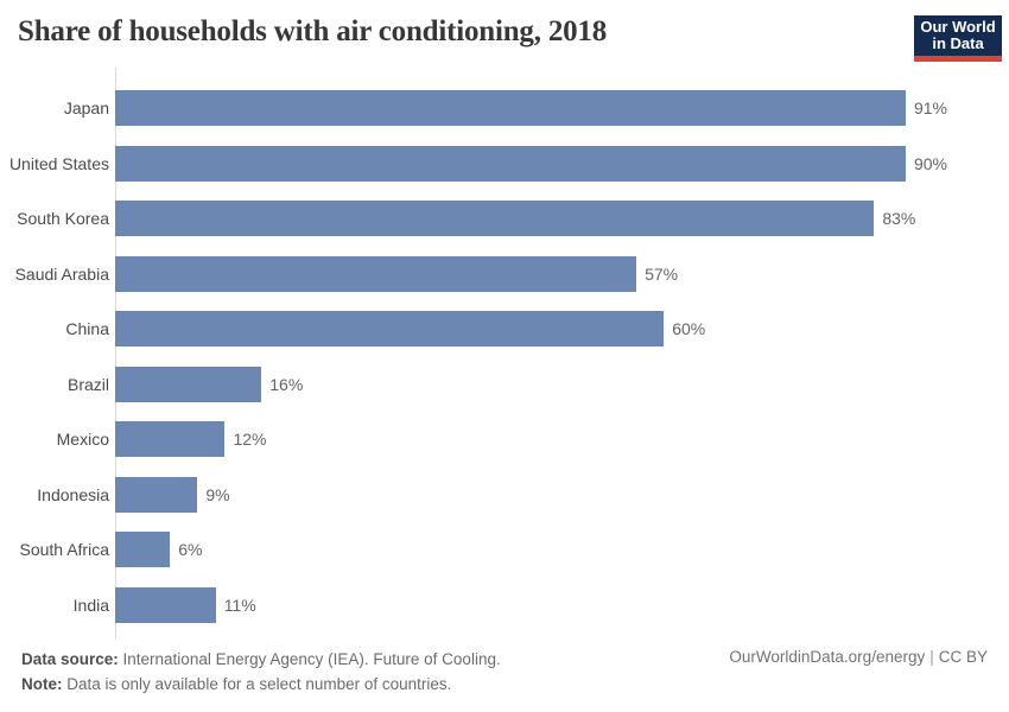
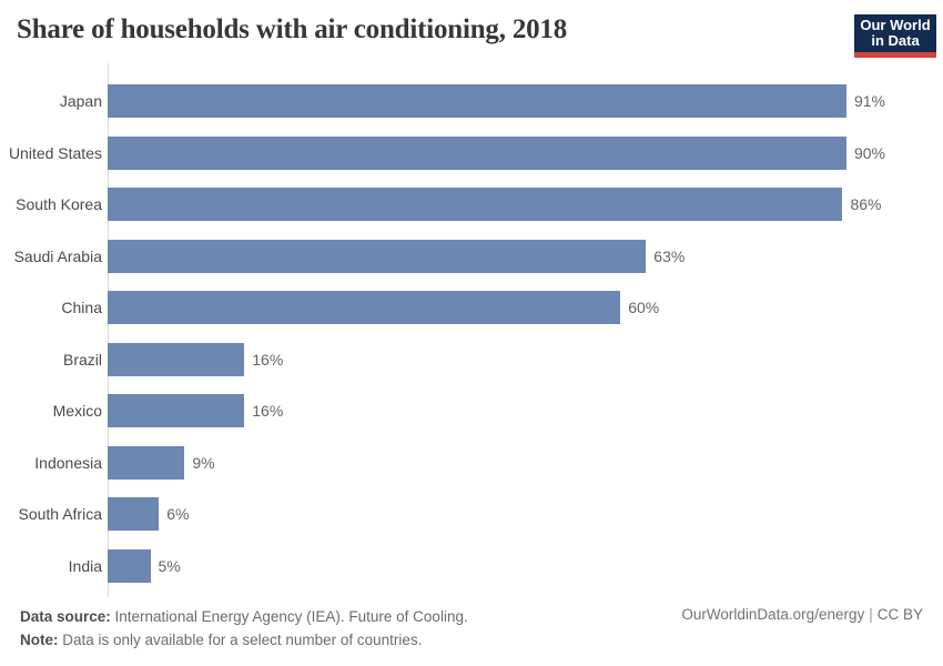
South Korea: 83% -> 86%
Saudi Arabia: 57% -> 63%
Mexico: 12% -> 16%
India: 11% -> 5%
